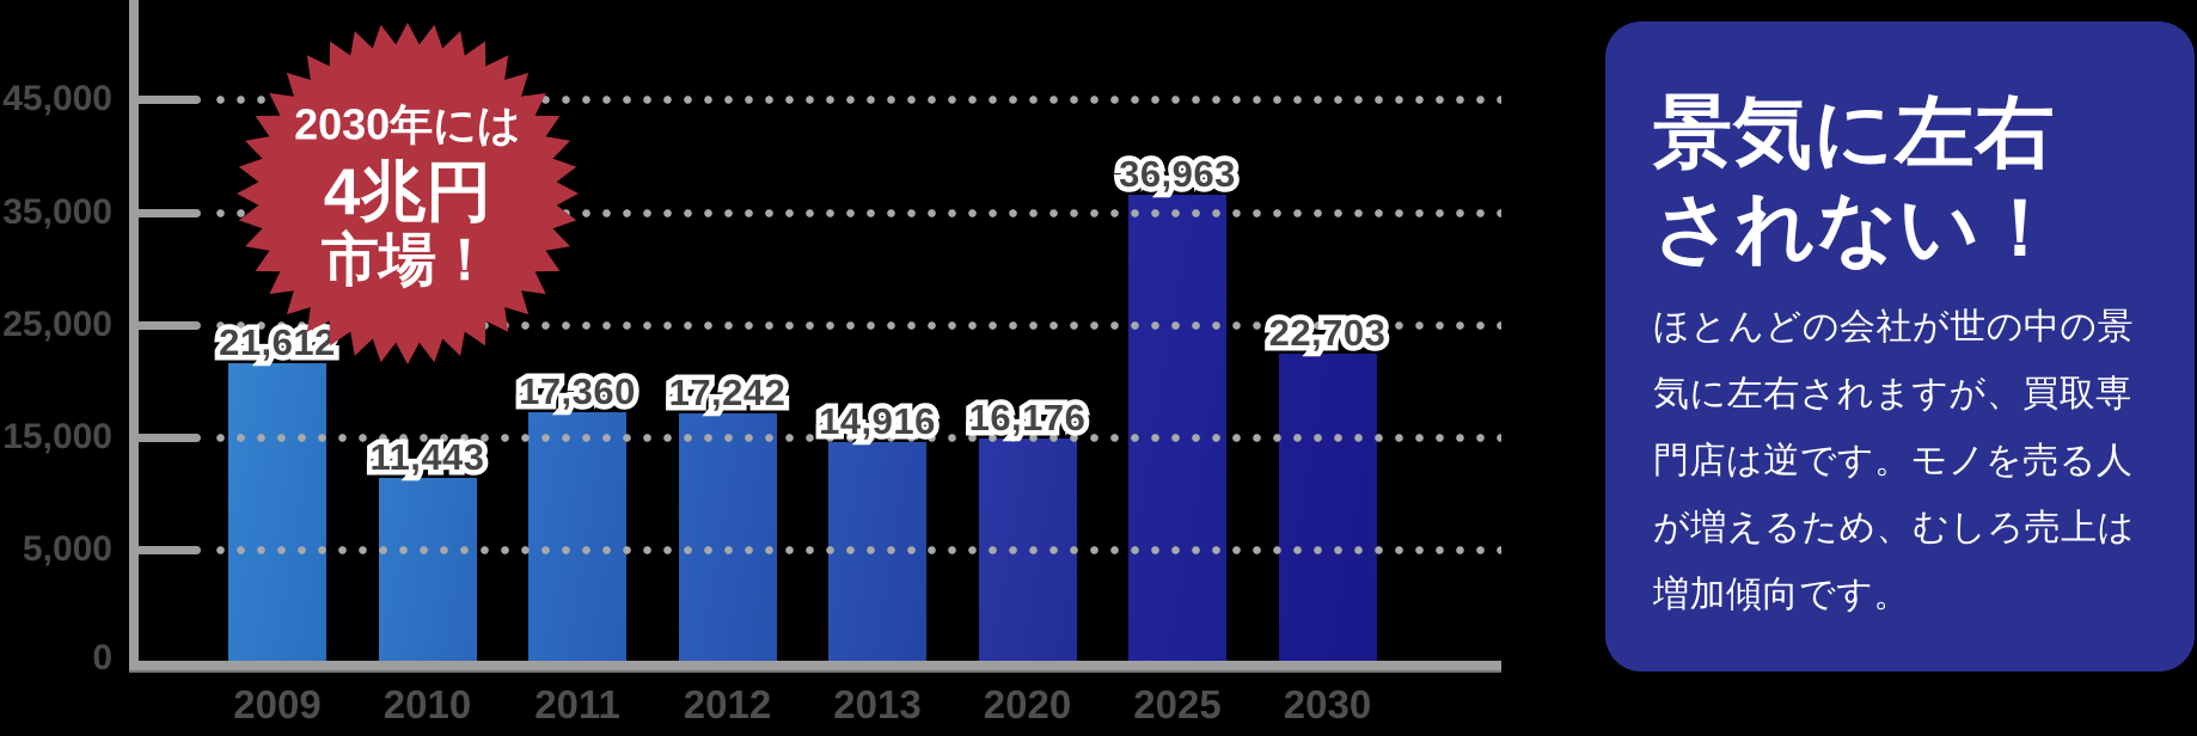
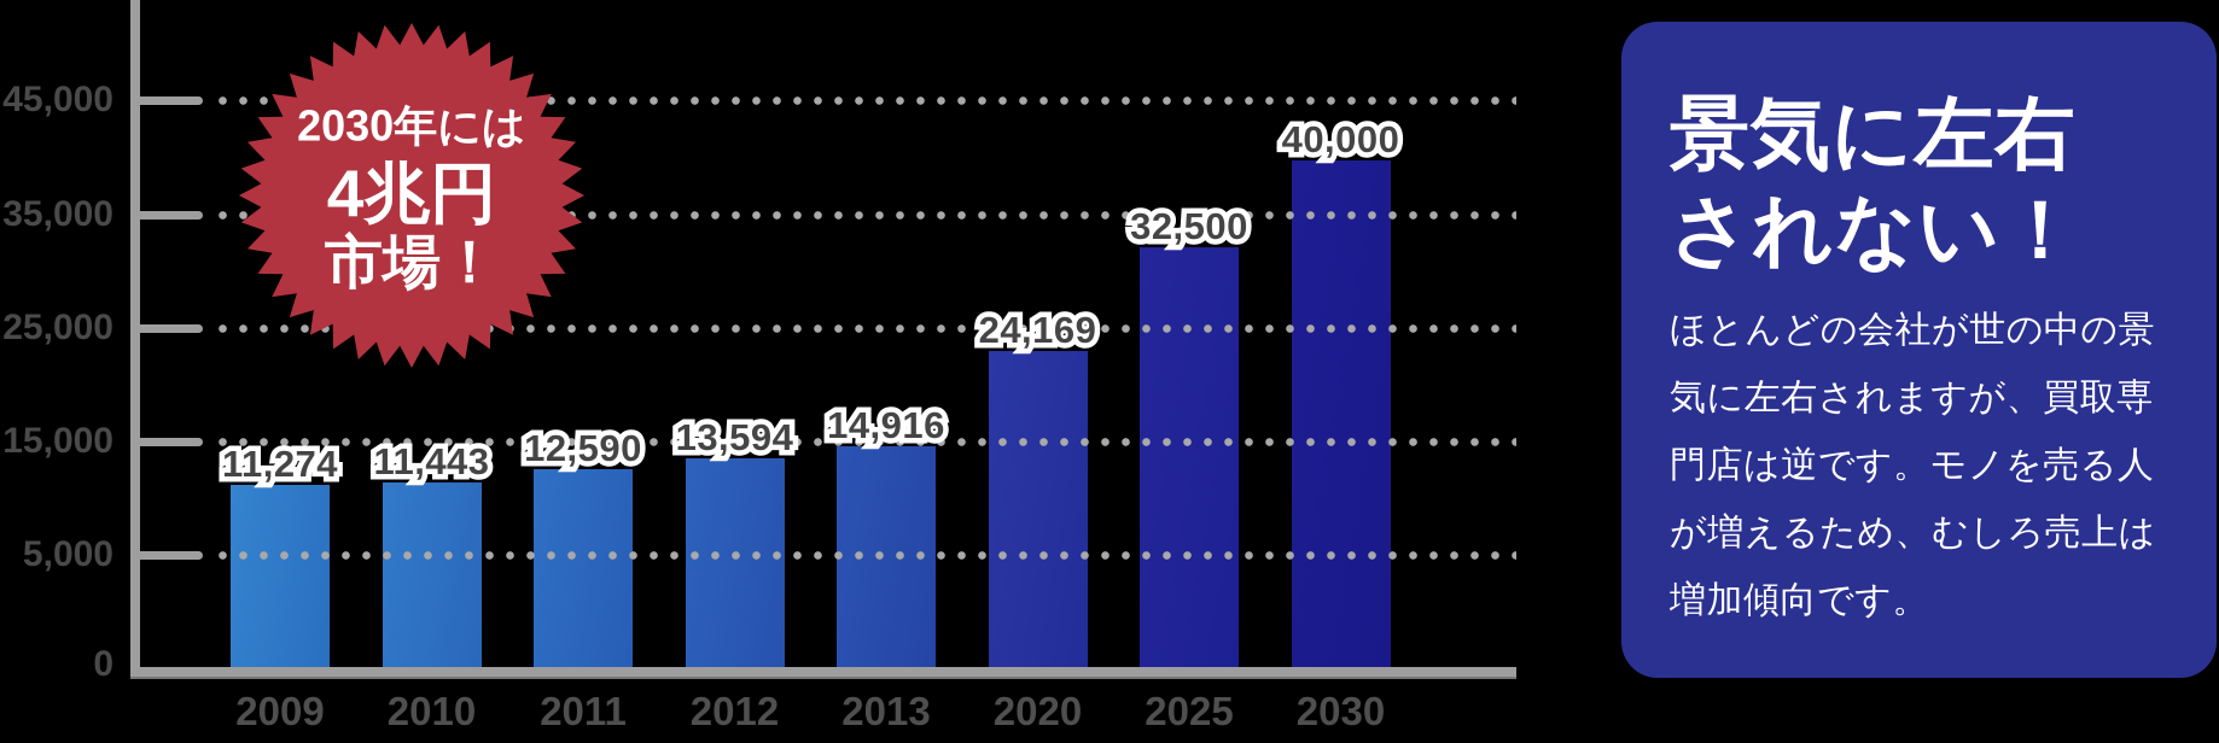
2009: 21,612 -> 11,274
2011: 17,360 -> 12,590
2012: 17,242 -> 13,594
2020: 16,176 -> 24,169
2025: 36,963 -> 32,500
2030: 22,703 -> 40,000
